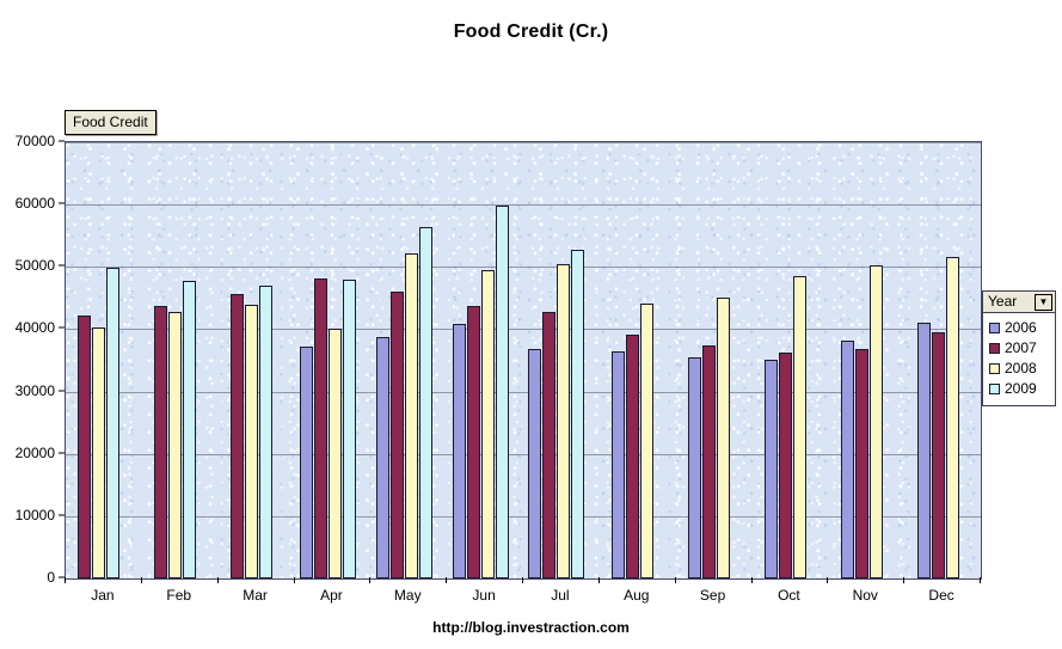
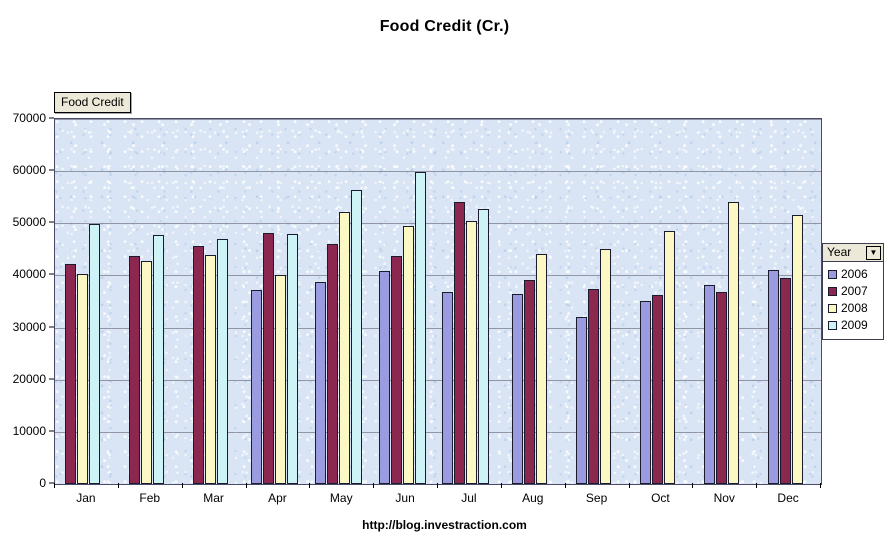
2007/Jul: 43000 -> 54000
2006/Sep: 35000 -> 32000
2008/Nov: 50000 -> 54000
